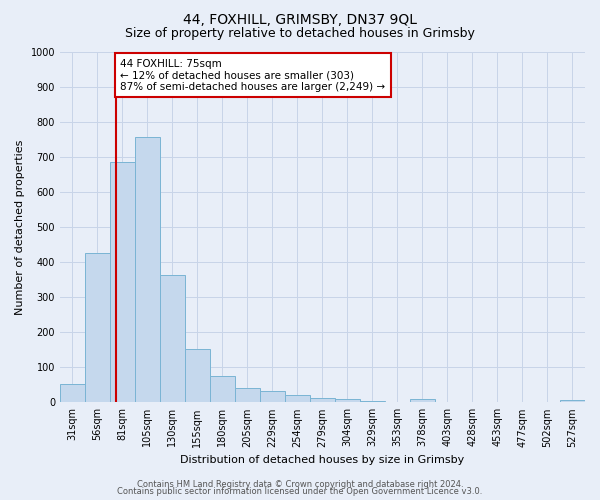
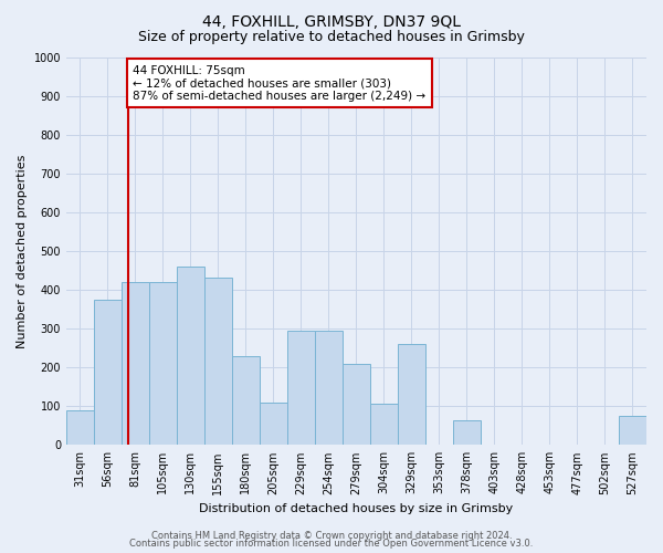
31sqm: 52 -> 90
56sqm: 425 -> 375
81sqm: 685 -> 420
105sqm: 757 -> 420
130sqm: 363 -> 460
155sqm: 153 -> 430
180sqm: 75 -> 230
205sqm: 40 -> 110
229sqm: 33 -> 295
254sqm: 20 -> 295
279sqm: 13 -> 210
304sqm: 10 -> 105
329sqm: 5 -> 260
378sqm: 8 -> 65
527sqm: 7 -> 75
